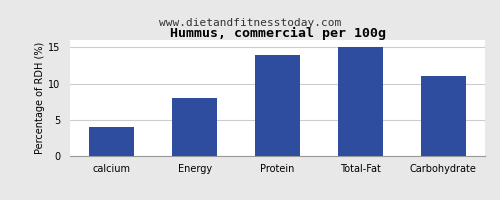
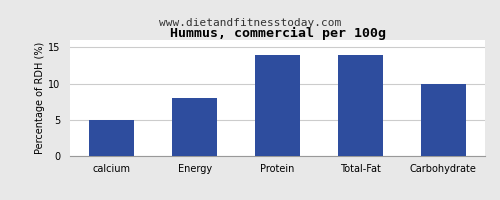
calcium: 4 -> 5
Total-Fat: 15 -> 14
Carbohydrate: 11 -> 10
